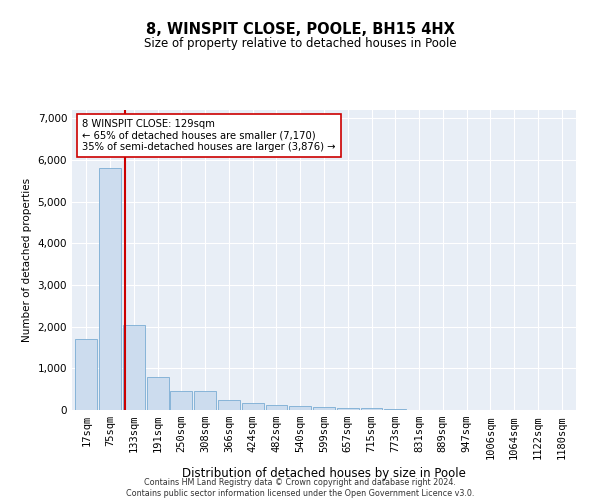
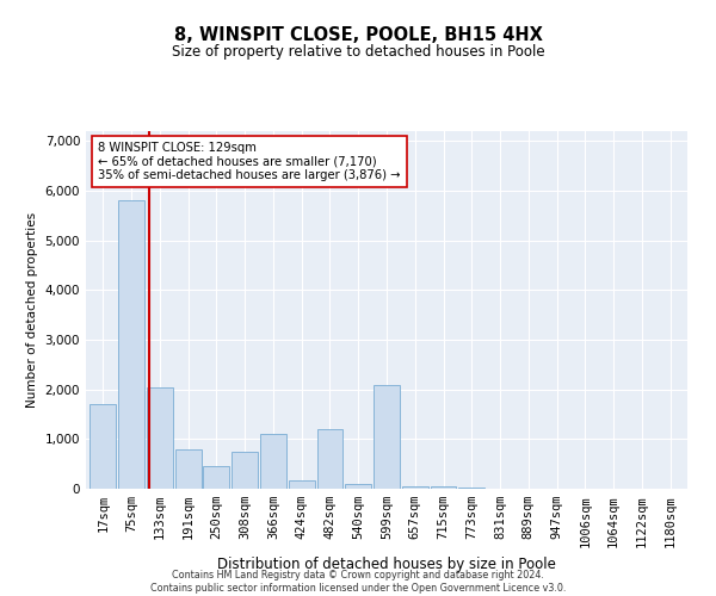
308sqm: 450 -> 750
366sqm: 230 -> 1,100
482sqm: 120 -> 1,200
599sqm: 70 -> 2,100
